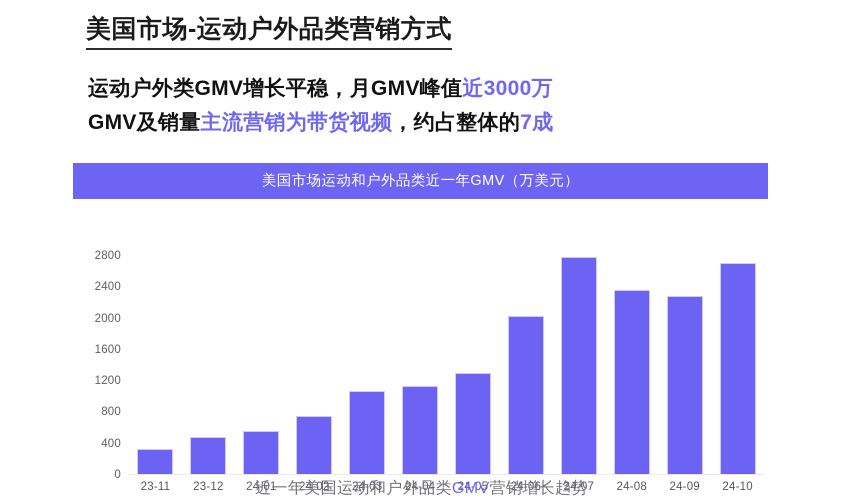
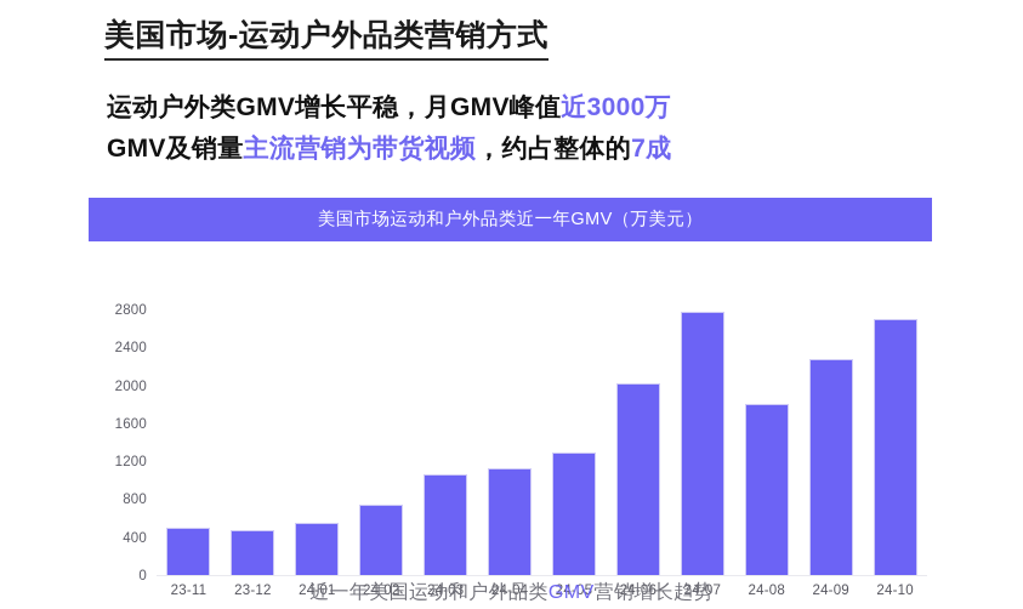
23-11: 300 -> 500
24-08: 2400 -> 1800
